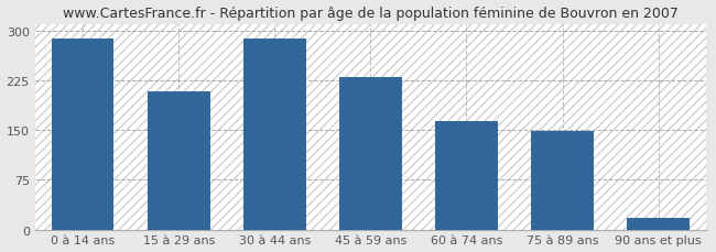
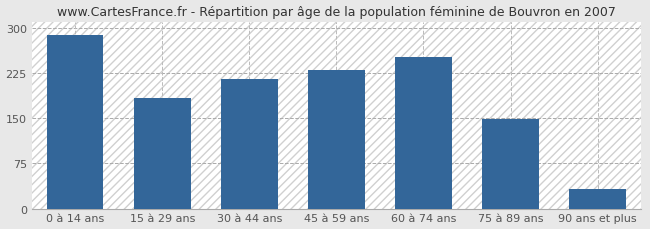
15 à 29 ans: 208 -> 184
30 à 44 ans: 287 -> 214
60 à 74 ans: 163 -> 252
90 ans et plus: 18 -> 32
